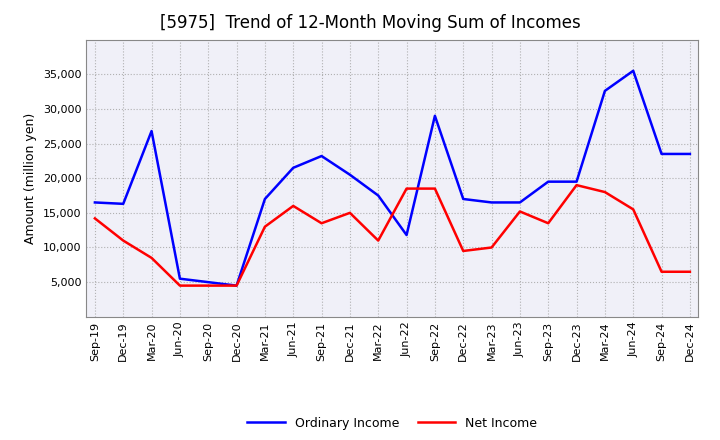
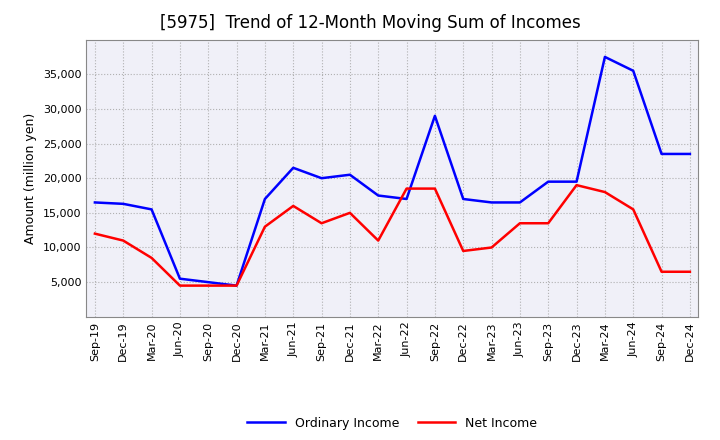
Net Income/Sep-19: 14,200 -> 12,000
Ordinary Income/Mar-20: 26,800 -> 15,500
Ordinary Income/Sep-21: 23,200 -> 20,000
Ordinary Income/Jun-22: 11,800 -> 17,000
Net Income/Jun-23: 15,200 -> 13,500
Ordinary Income/Mar-24: 32,600 -> 37,500
